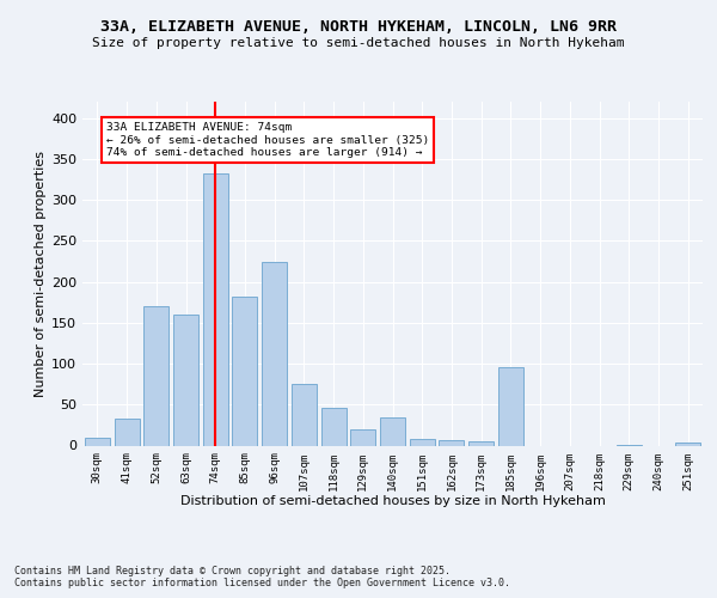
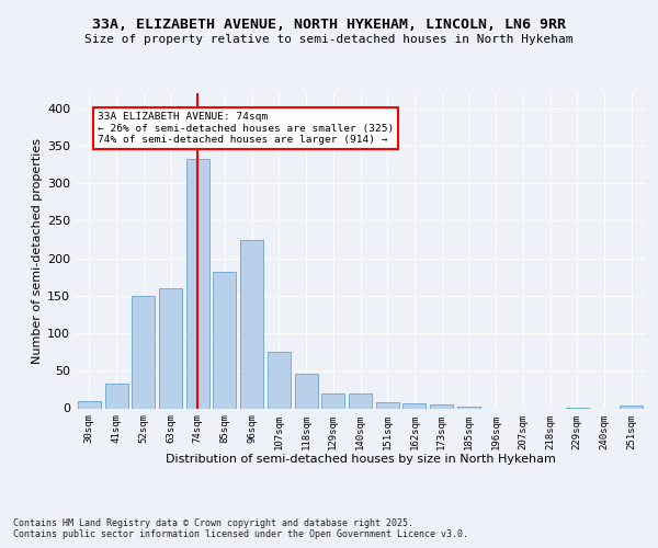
52sqm: 170 -> 150
140sqm: 34 -> 19
185sqm: 96 -> 2
